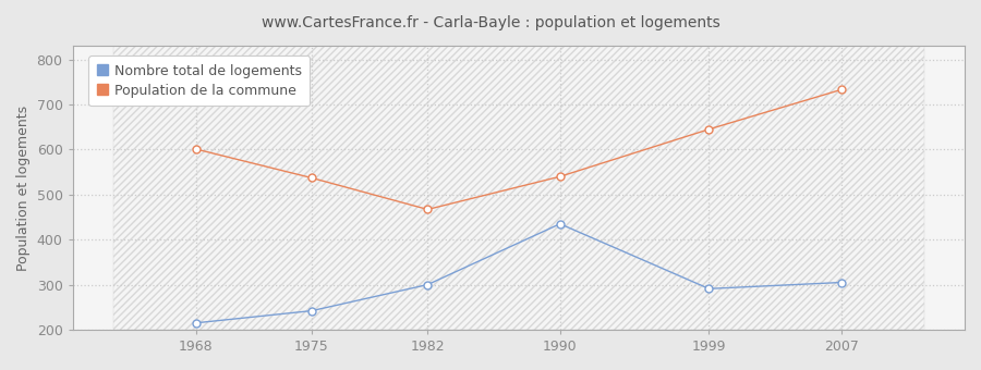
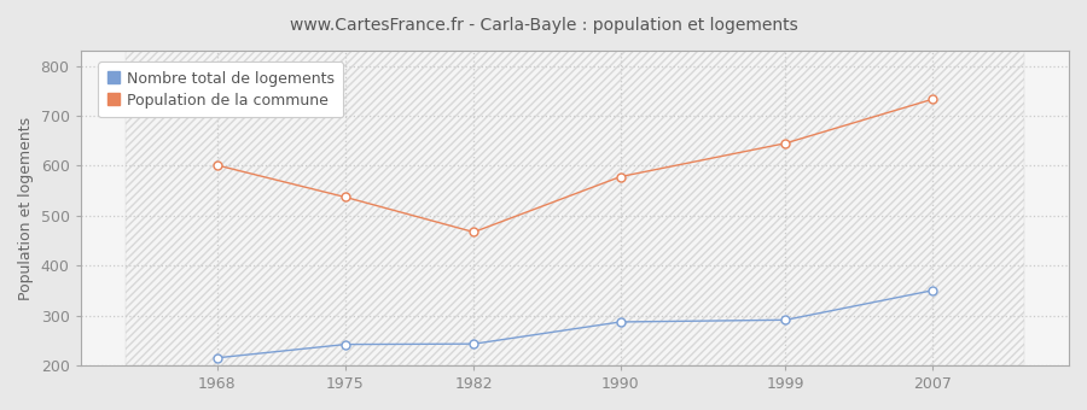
Nombre total de logements/1982: 300 -> 243
Nombre total de logements/1990: 435 -> 287
Population de la commune/1990: 540 -> 578
Nombre total de logements/2007: 305 -> 350
